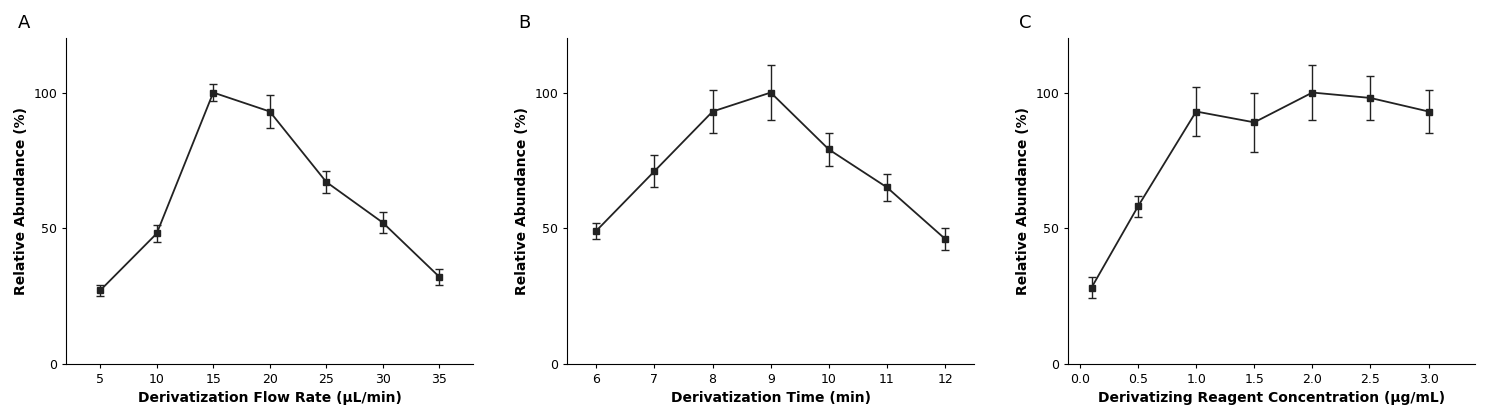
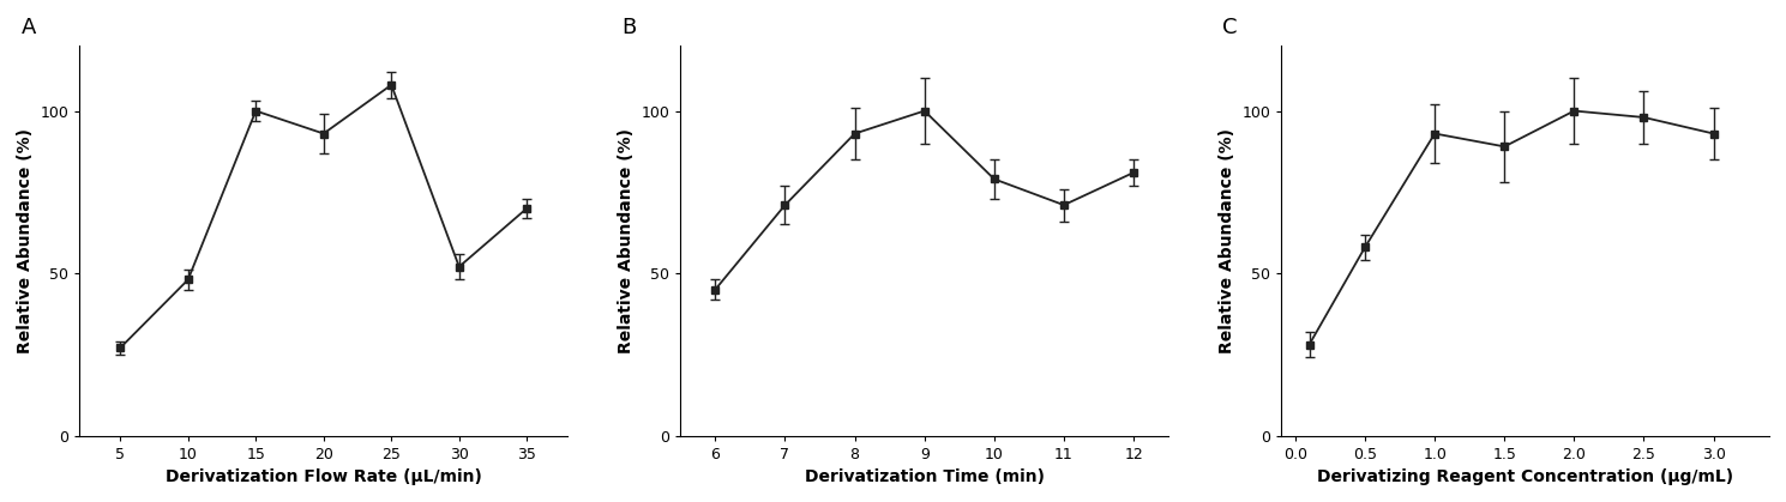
25: 67 -> 108
35: 32 -> 70
6: 49 -> 45
11: 65 -> 71
12: 46 -> 81
